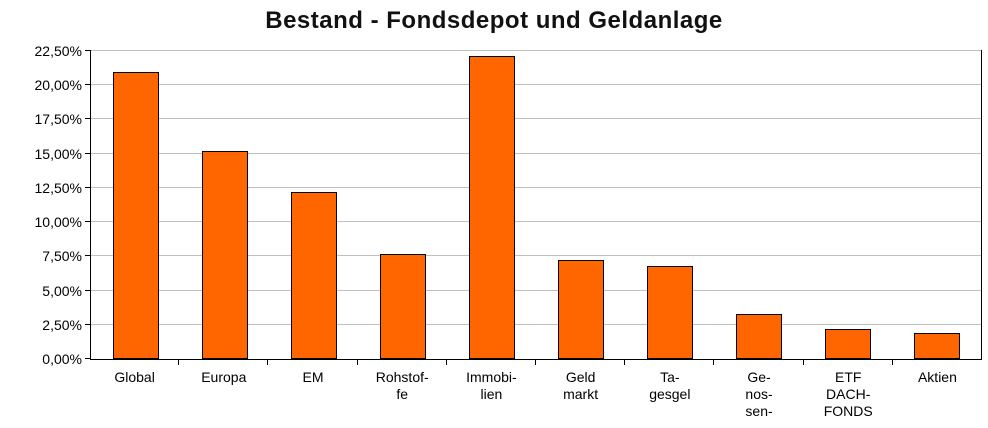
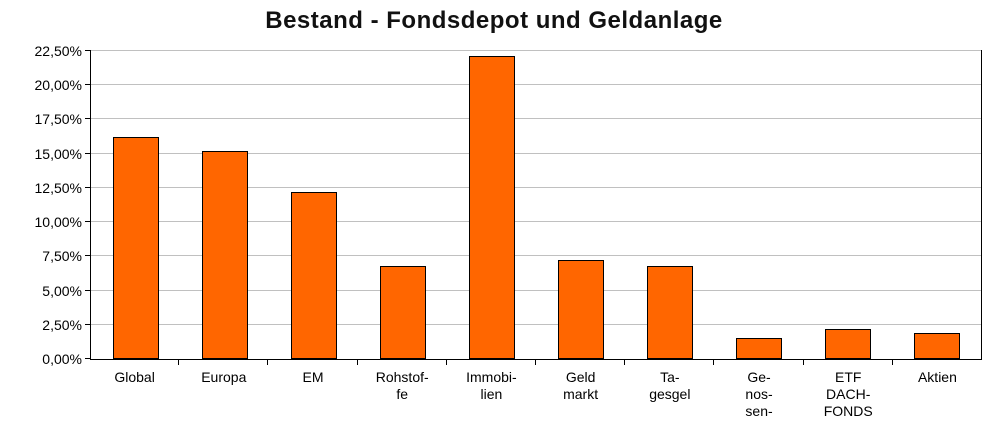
Global: 21,0% -> 16,2%
Rohstof- fe: 7,7% -> 6,8%
Ge- nos- sen-: 3,3% -> 1,5%
